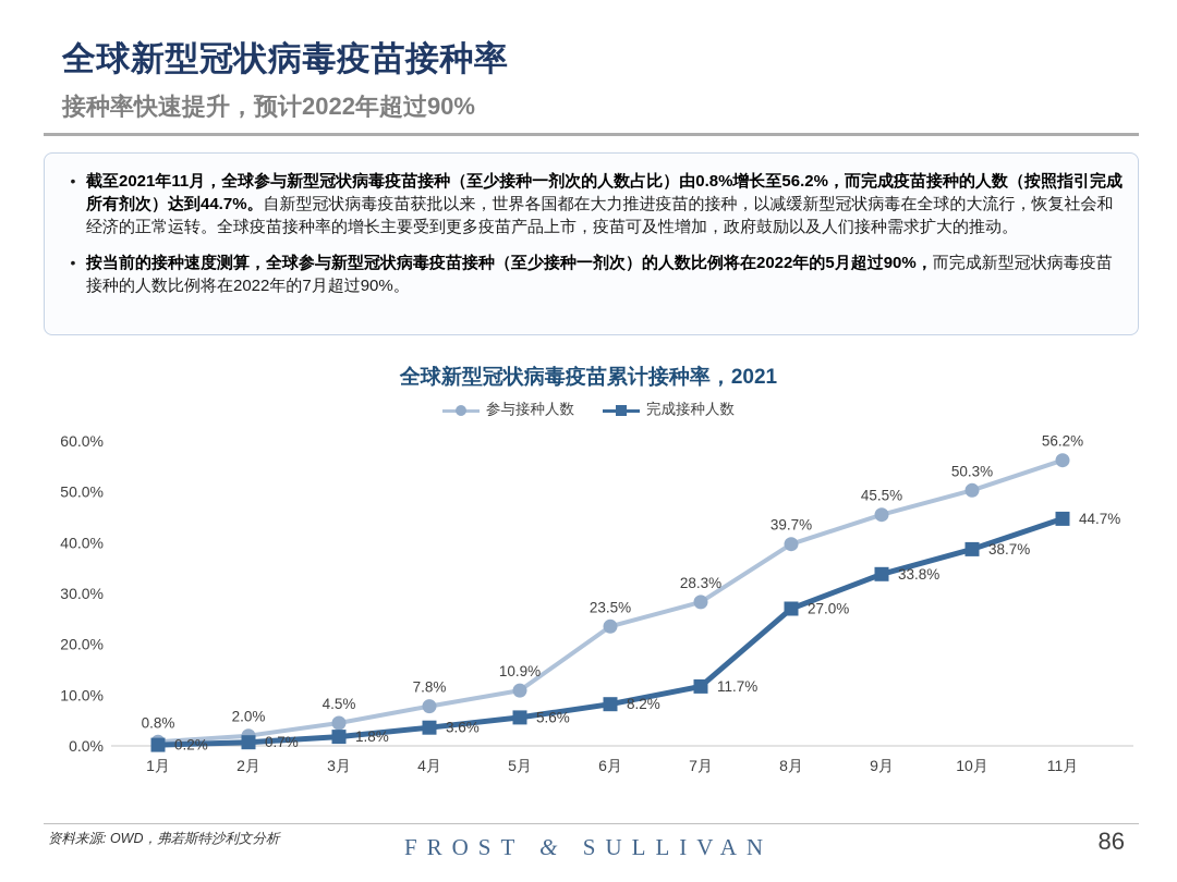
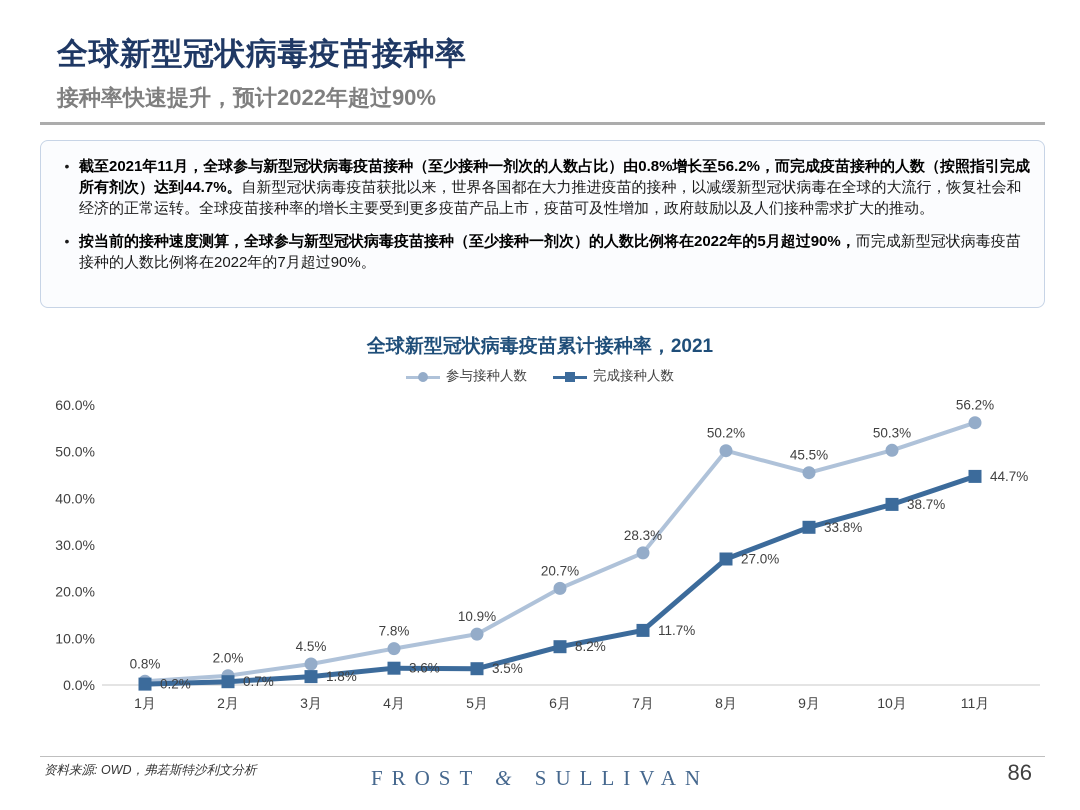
完成接种人数/5月: 5.6% -> 3.5%
参与接种人数/6月: 23.5% -> 20.7%
参与接种人数/8月: 39.7% -> 50.2%
